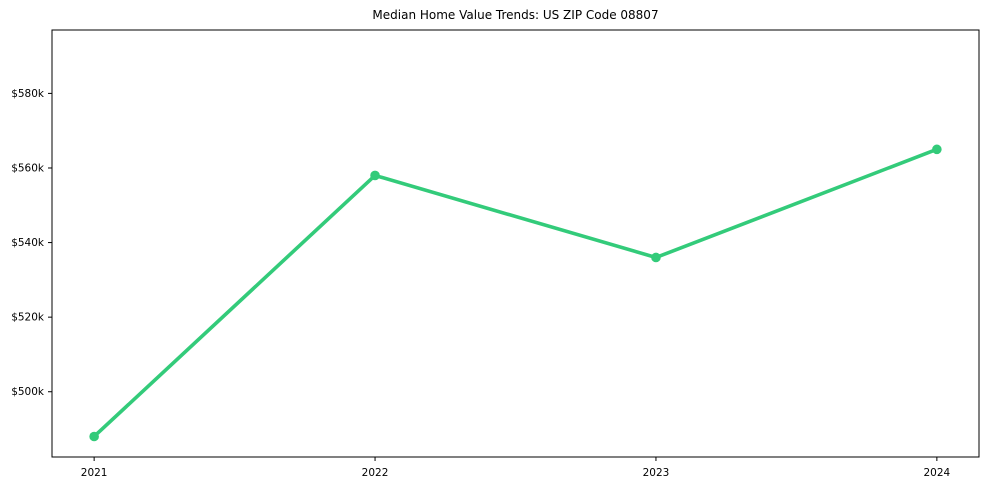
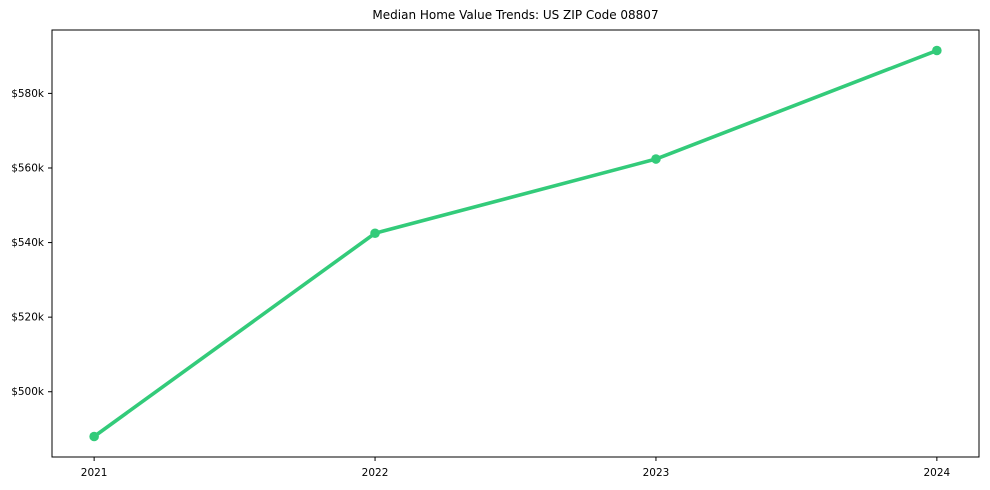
2022: $558k -> $542k
2023: $536k -> $562k
2024: $565k -> $592k
